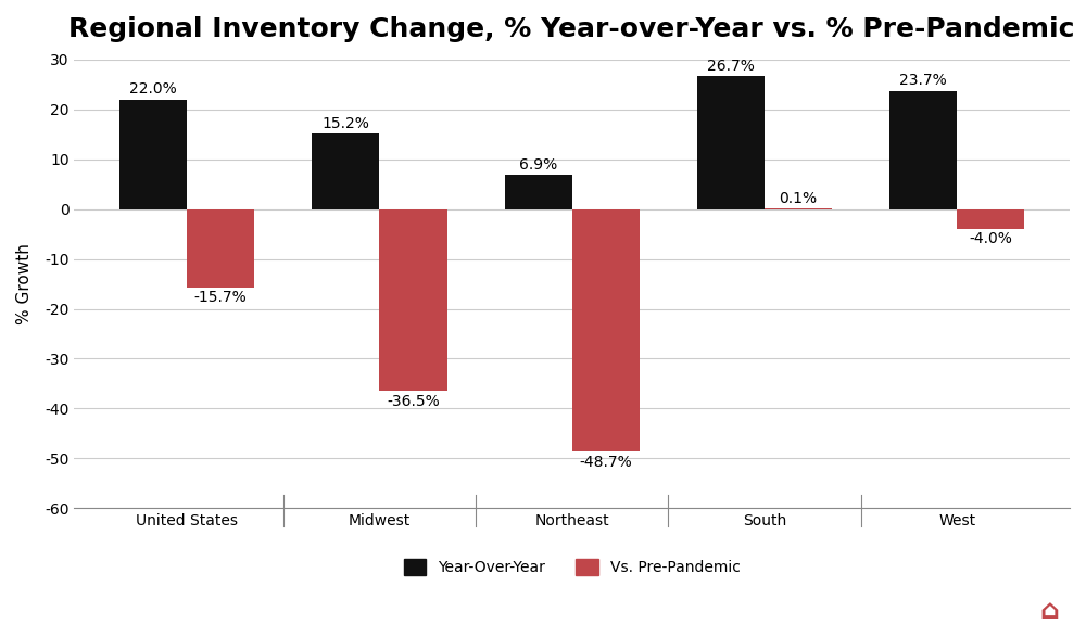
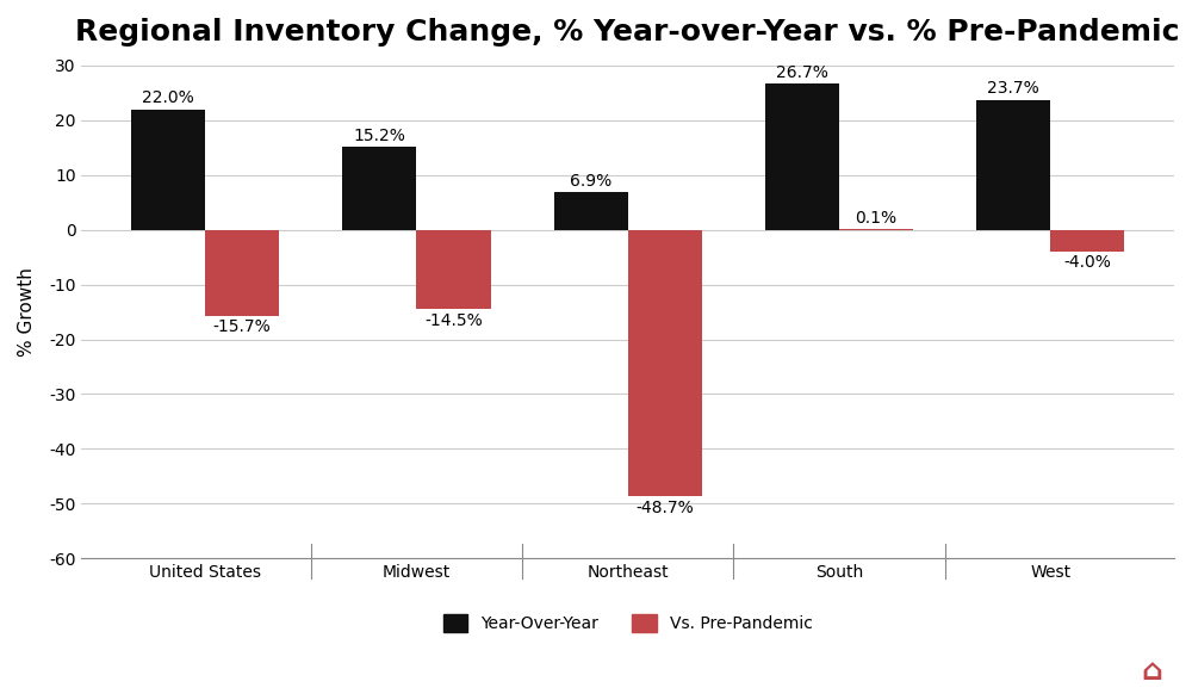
Vs. Pre-Pandemic/Midwest: -36.5% -> -14.5%
